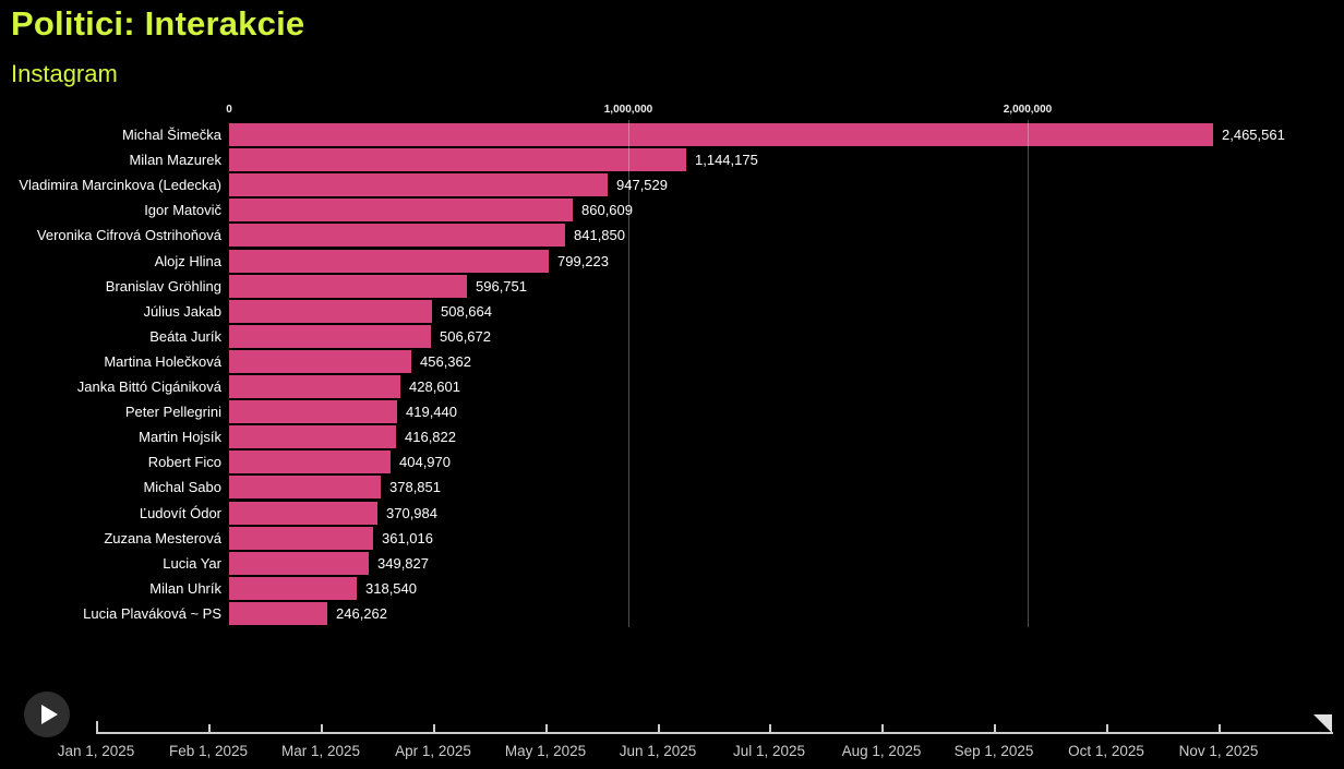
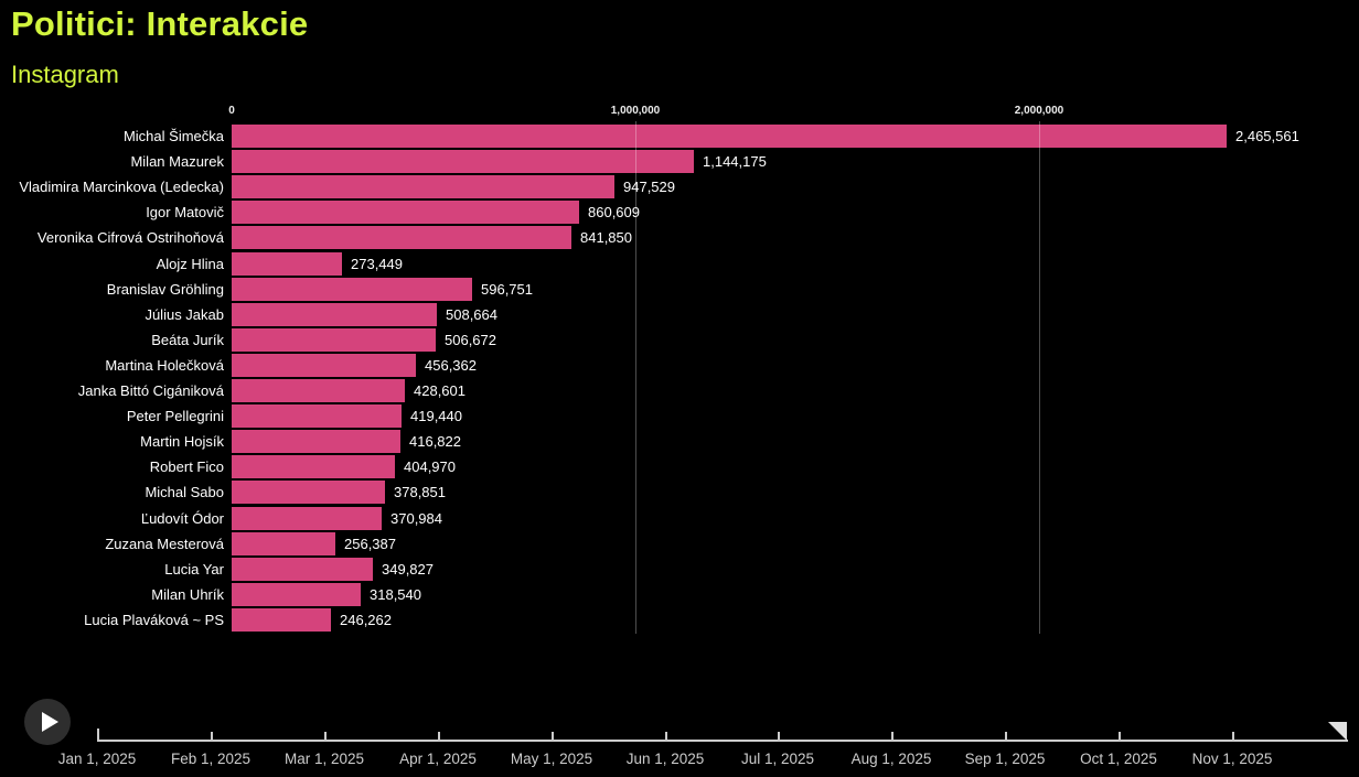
Alojz Hlina: 799,223 -> 273,449
Zuzana Mesterová: 361,016 -> 256,387
